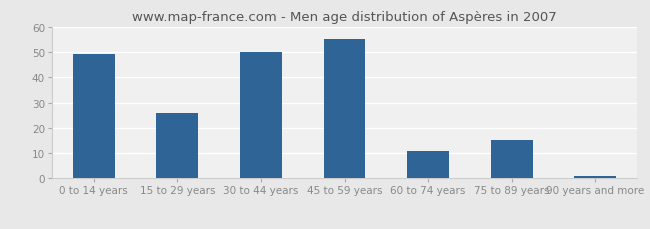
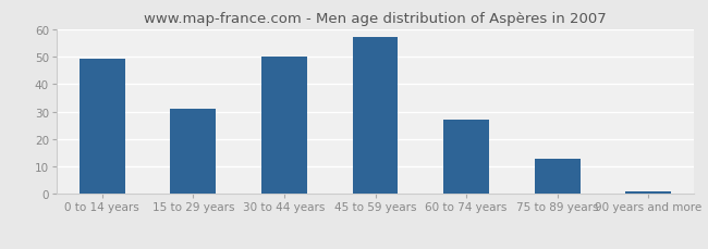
15 to 29 years: 26 -> 31
45 to 59 years: 55 -> 57
60 to 74 years: 11 -> 27
75 to 89 years: 15 -> 13
